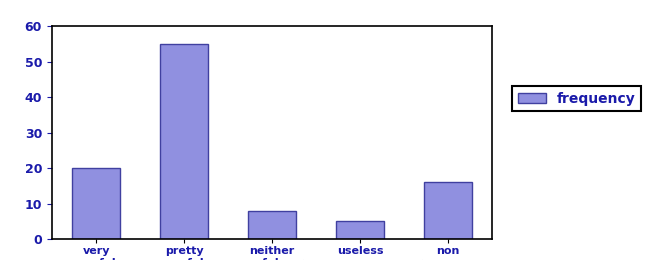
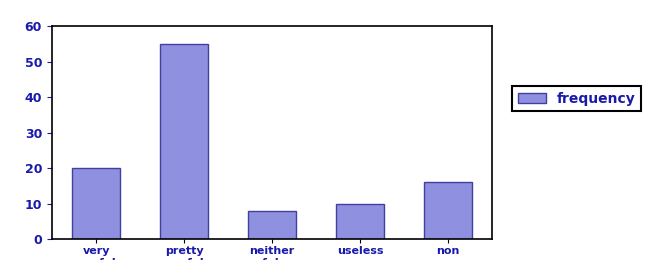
useless: 5 -> 10
